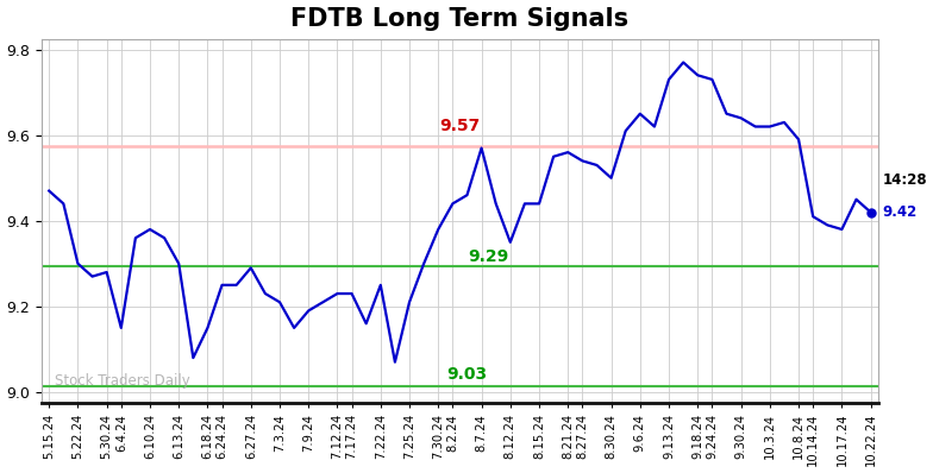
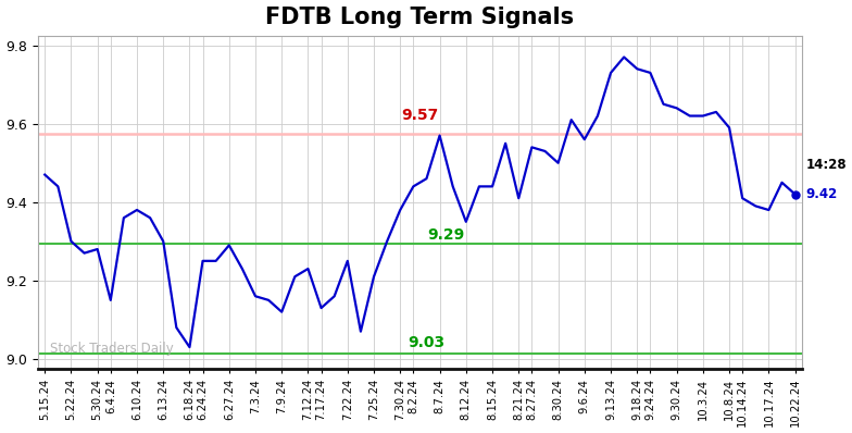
6.18.24: 9.15 -> 9.03
7.3.24: 9.21 -> 9.16
7.9.24: 9.19 -> 9.12
7.17.24: 9.23 -> 9.13
8.21.24: 9.56 -> 9.41
9.6.24: 9.65 -> 9.56
